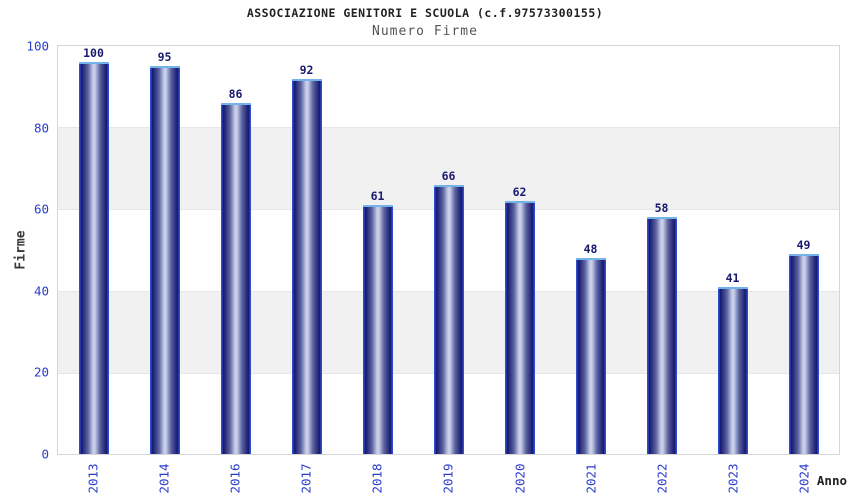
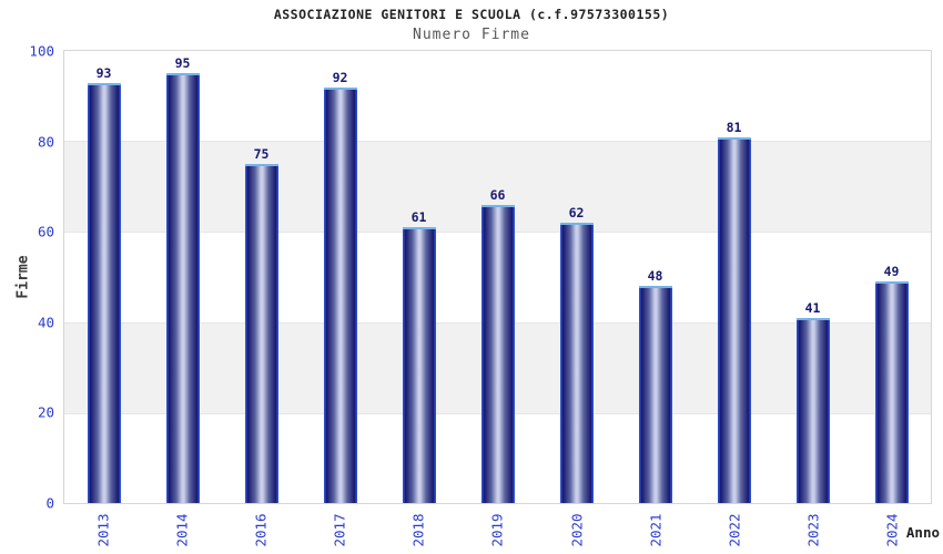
2013: 100 -> 93
2016: 86 -> 75
2022: 58 -> 81
